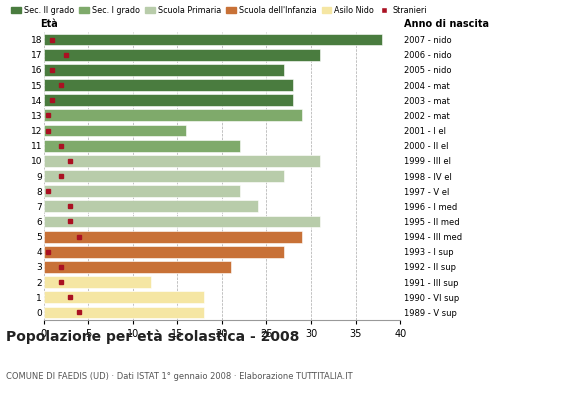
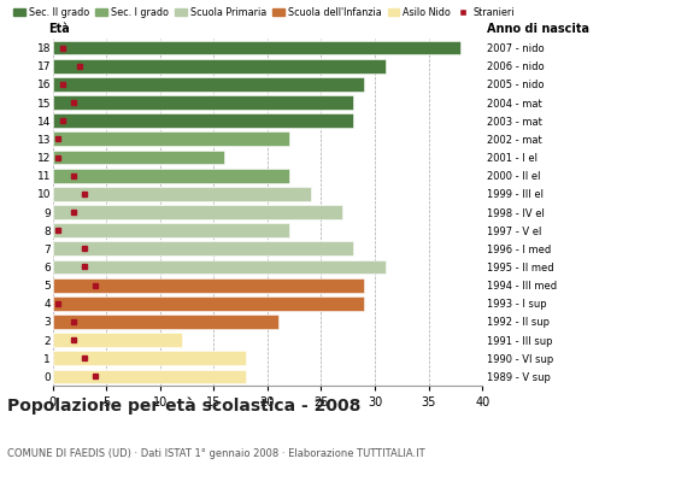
16: 27 -> 29
13: 29 -> 22
10: 31 -> 24
7: 24 -> 28
4: 27 -> 29
